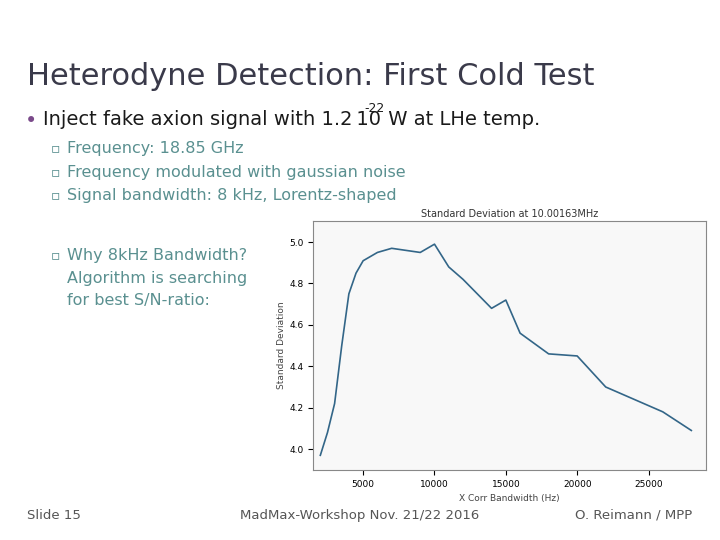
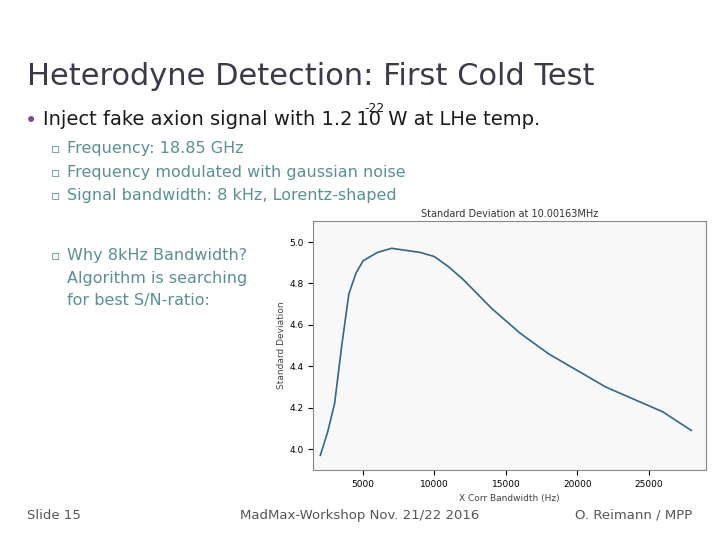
10000: 4.99 -> 4.93
15000: 4.72 -> 4.62
20000: 4.45 -> 4.38
